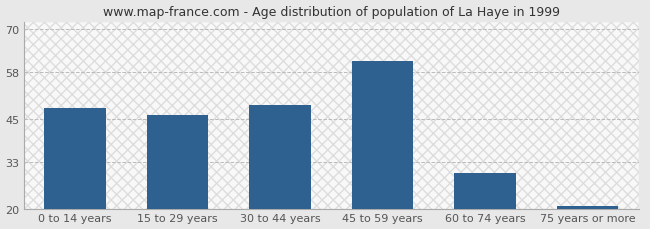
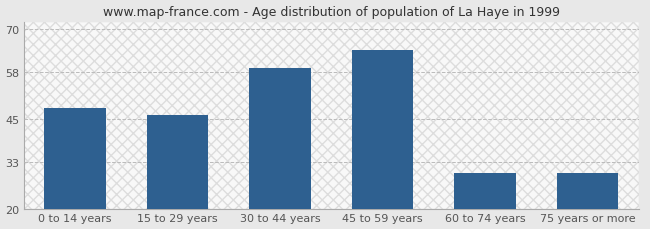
30 to 44 years: 49 -> 59
45 to 59 years: 61 -> 64
75 years or more: 21 -> 30
